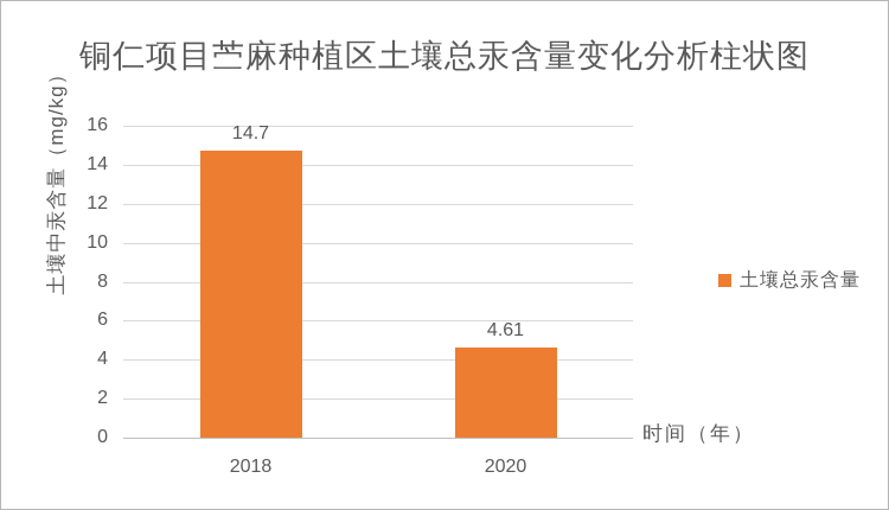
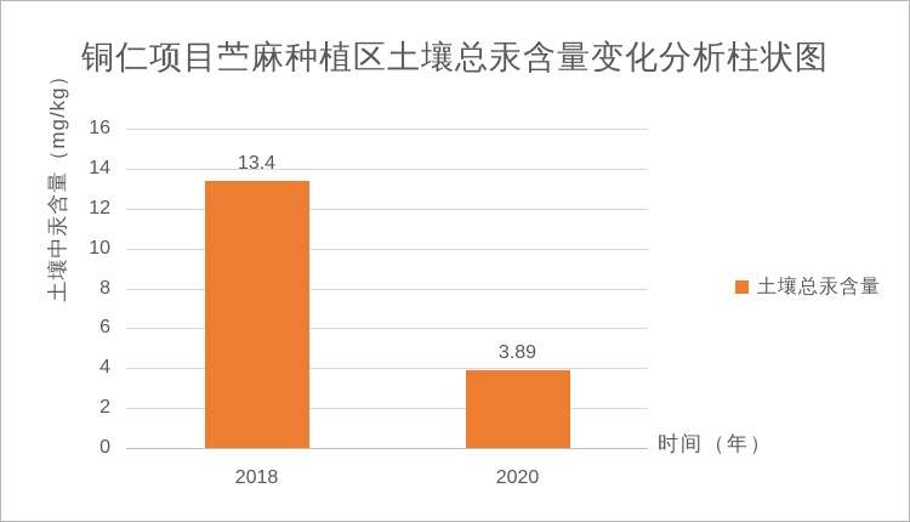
2018: 14.7 -> 13.4
2020: 4.61 -> 3.89
